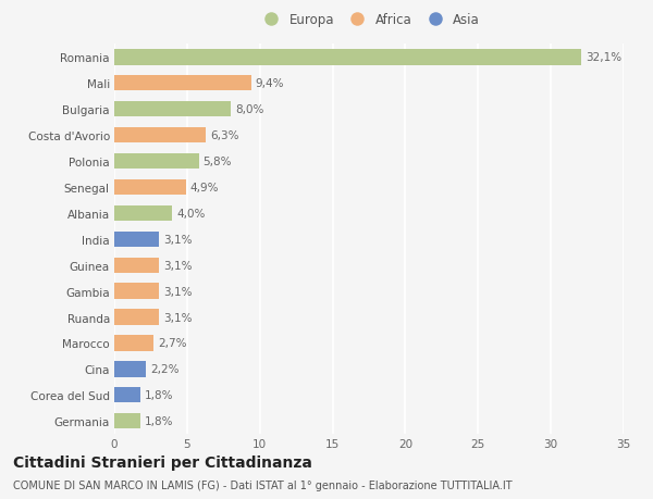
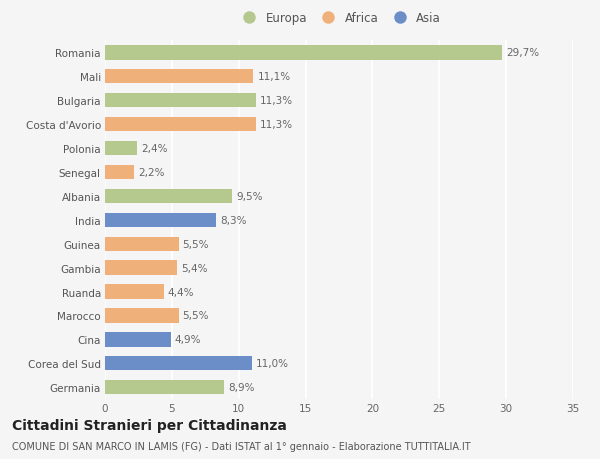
Romania: 32,1% -> 29,7%
Mali: 9,4% -> 11,1%
Bulgaria: 8,0% -> 11,3%
Costa d'Avorio: 6,3% -> 11,3%
Polonia: 5,8% -> 2,4%
Senegal: 4,9% -> 2,2%
Albania: 4,0% -> 9,5%
India: 3,1% -> 8,3%
Guinea: 3,1% -> 5,5%
Gambia: 3,1% -> 5,4%
Ruanda: 3,1% -> 4,4%
Marocco: 2,7% -> 5,5%
Cina: 2,2% -> 4,9%
Corea del Sud: 1,8% -> 11,0%
Germania: 1,8% -> 8,9%
